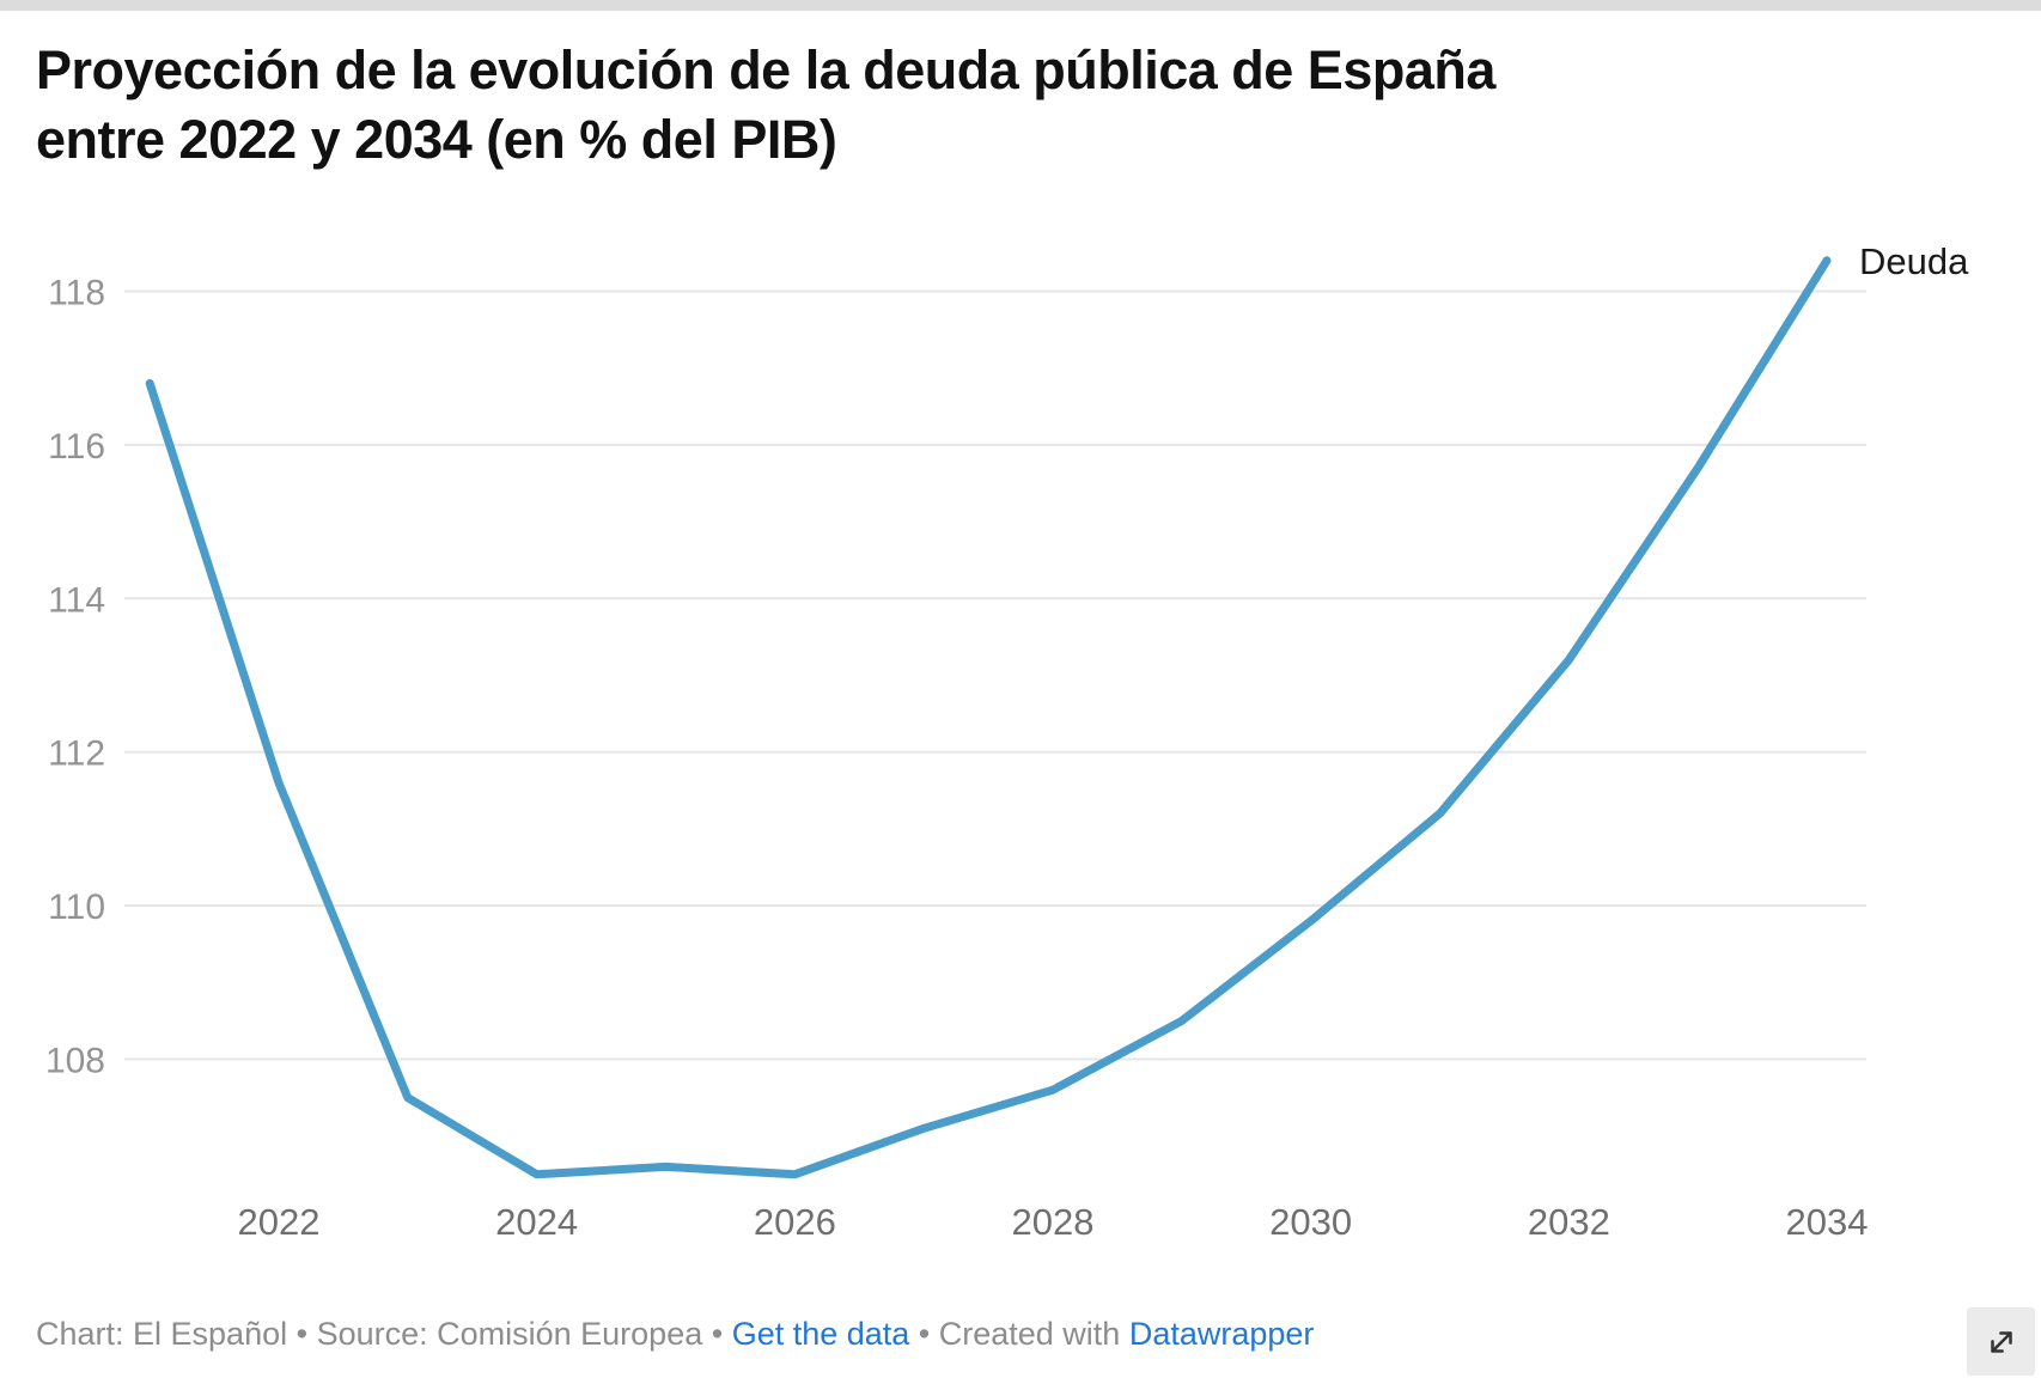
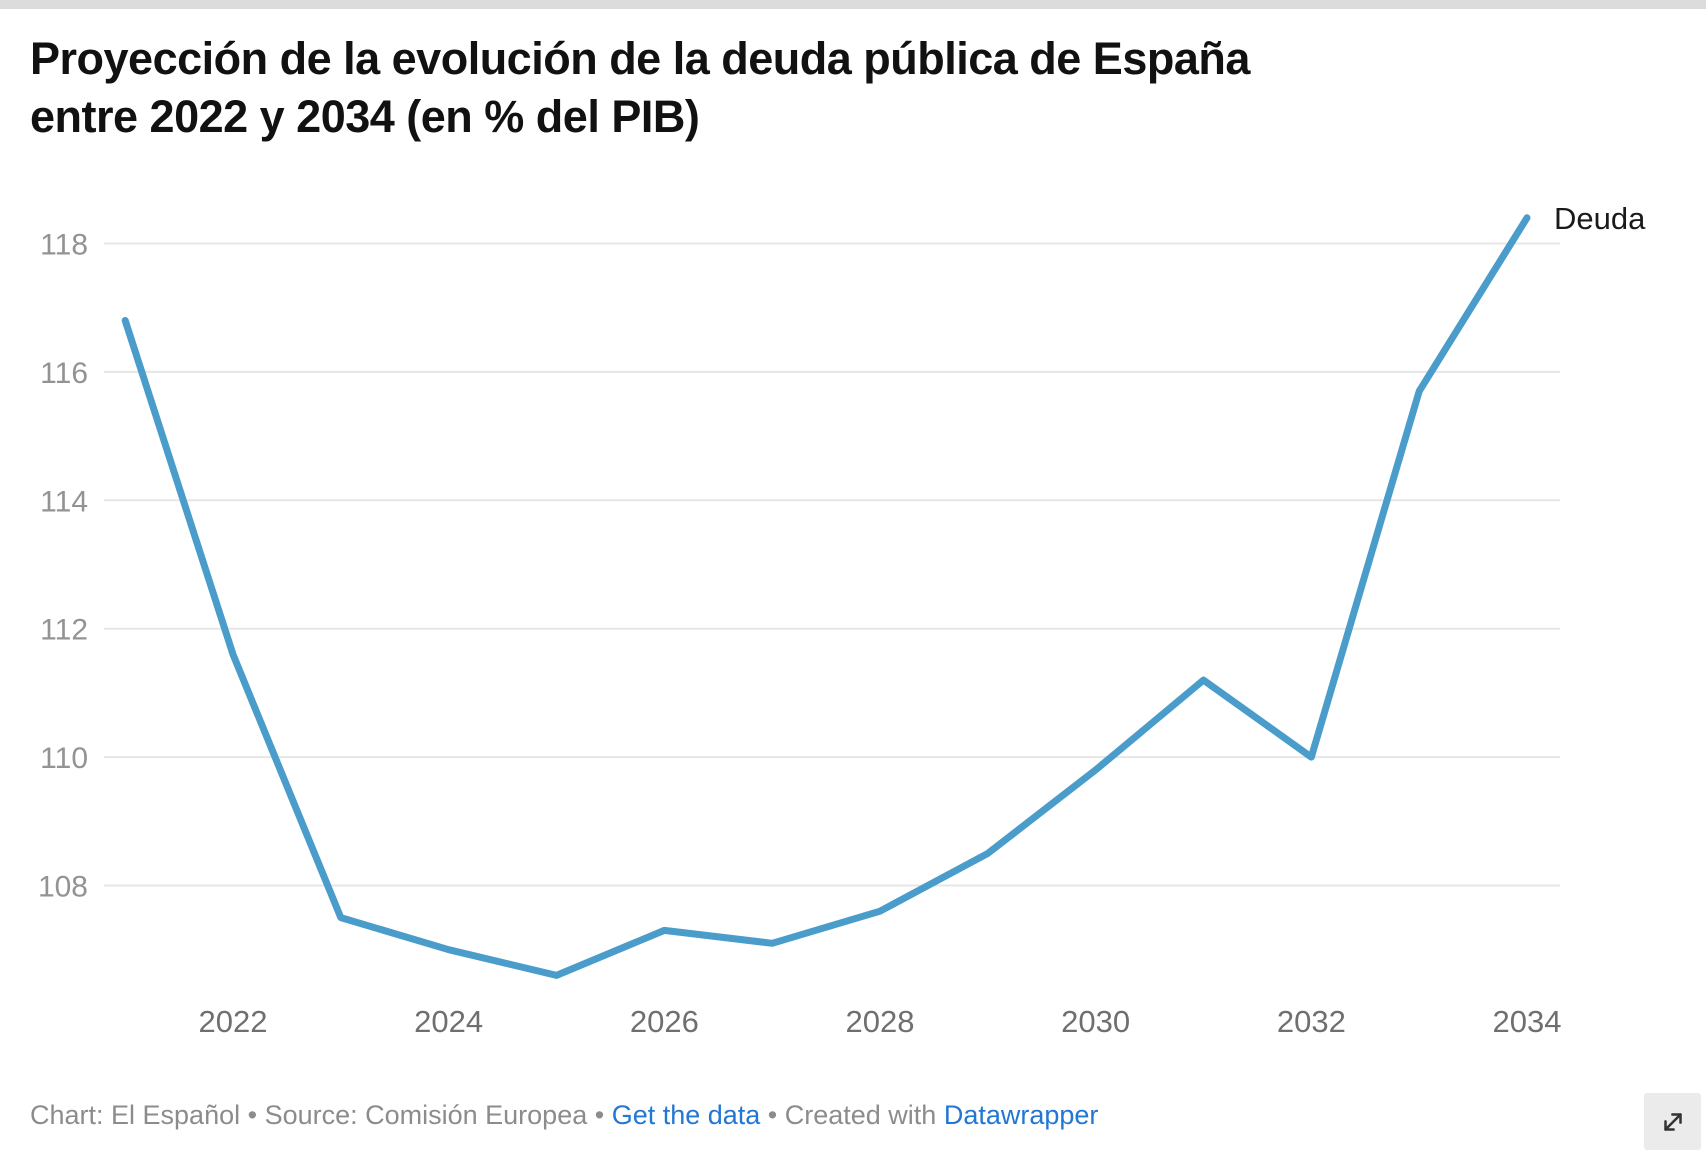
2024: 106.5 -> 107.0
2026: 106.5 -> 107.3
2032: 113.2 -> 110.0
